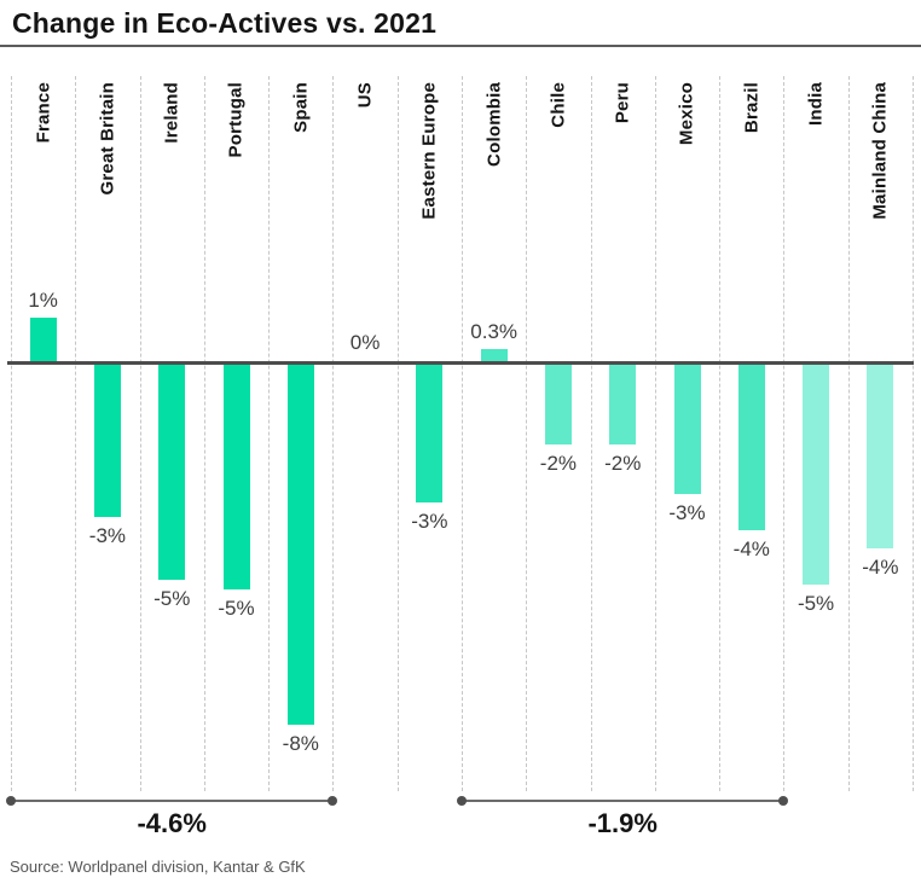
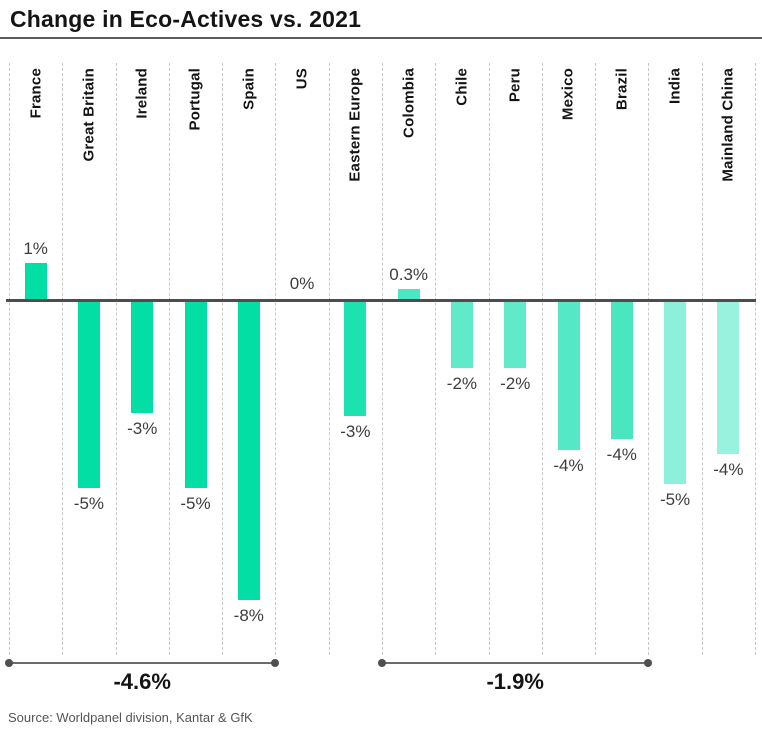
Great Britain: -3% -> -5%
Ireland: -5% -> -3%
Mexico: -3% -> -4%
